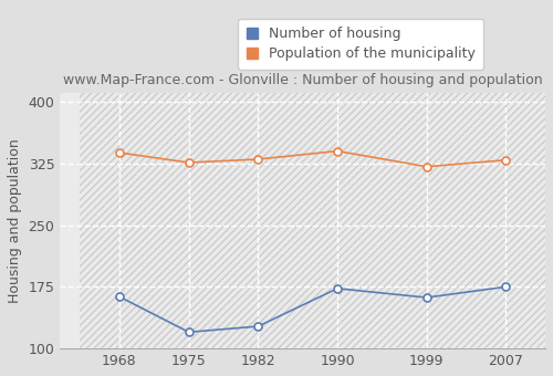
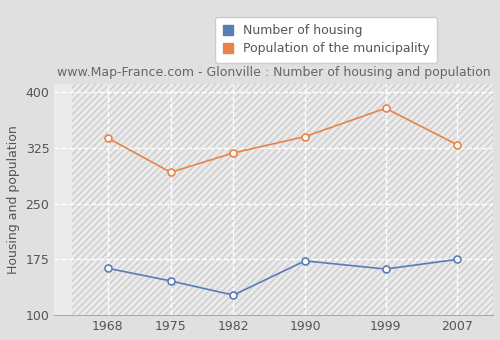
Number of housing/1975: 120 -> 146
Population of the municipality/1975: 326 -> 292
Population of the municipality/1982: 330 -> 318
Population of the municipality/1999: 321 -> 378
